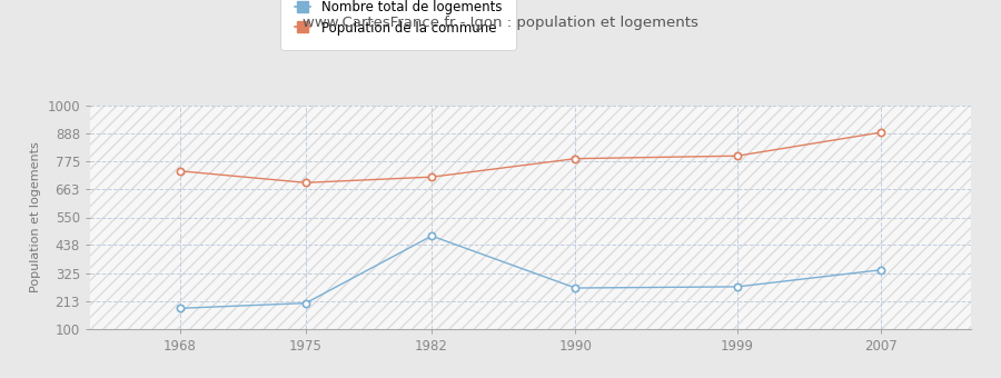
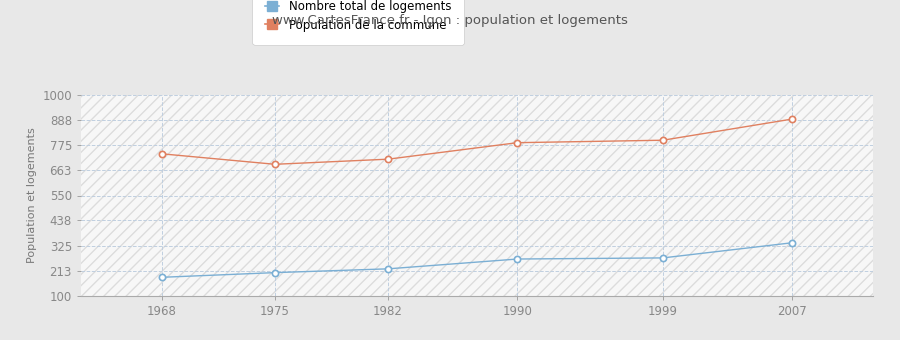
Nombre total de logements/1982: 475 -> 221
